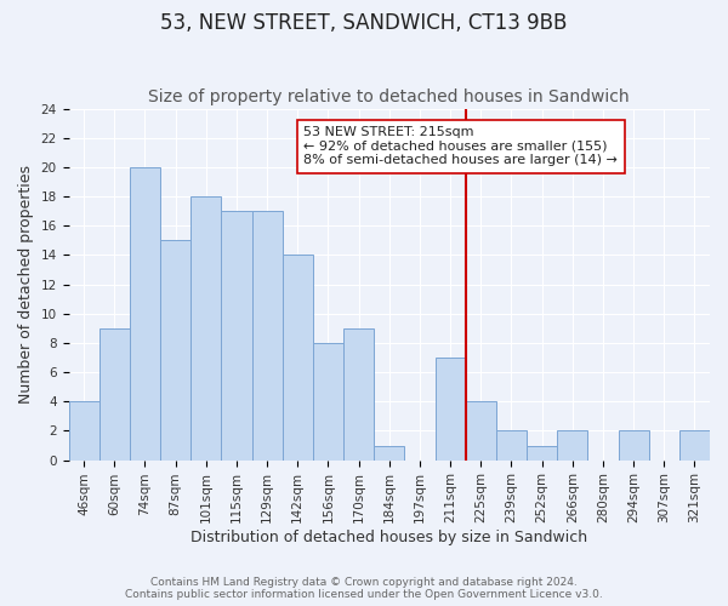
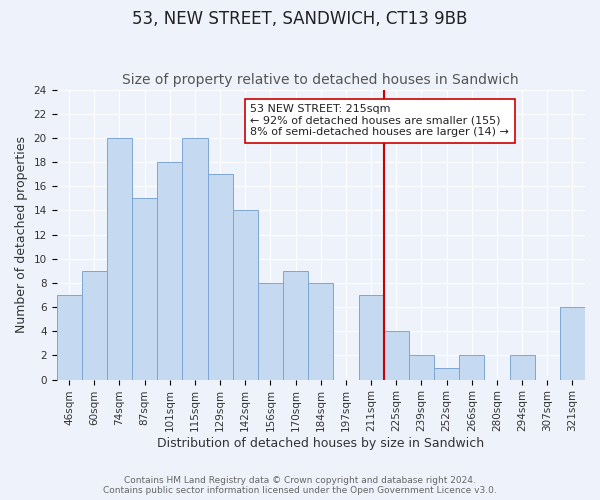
46sqm: 4 -> 7
115sqm: 17 -> 20
184sqm: 1 -> 8
321sqm: 2 -> 6
